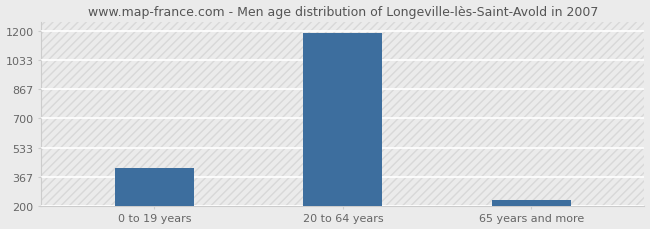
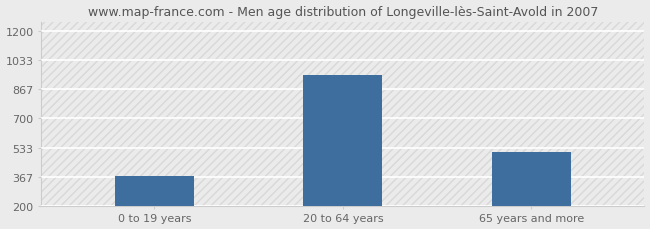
0 to 19 years: 420 -> 370
20 to 64 years: 1190 -> 950
65 years and more: 230 -> 510
